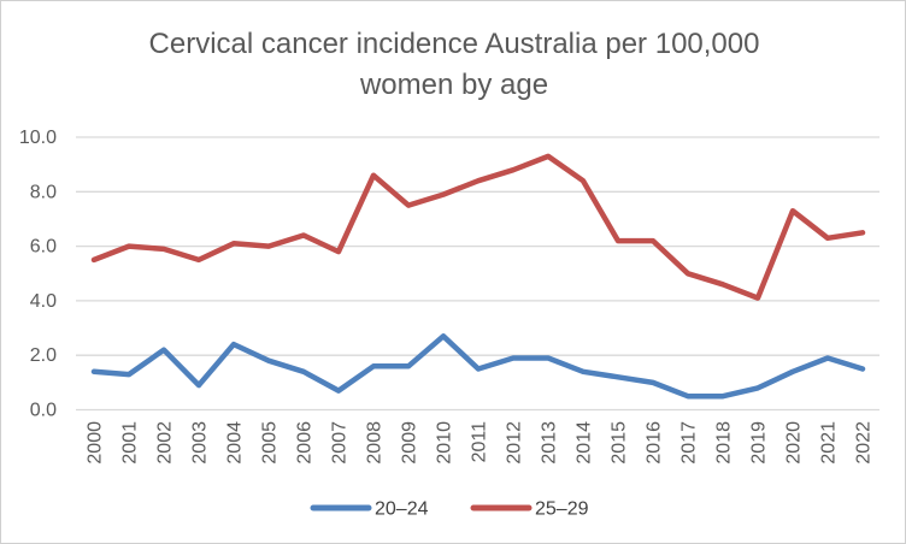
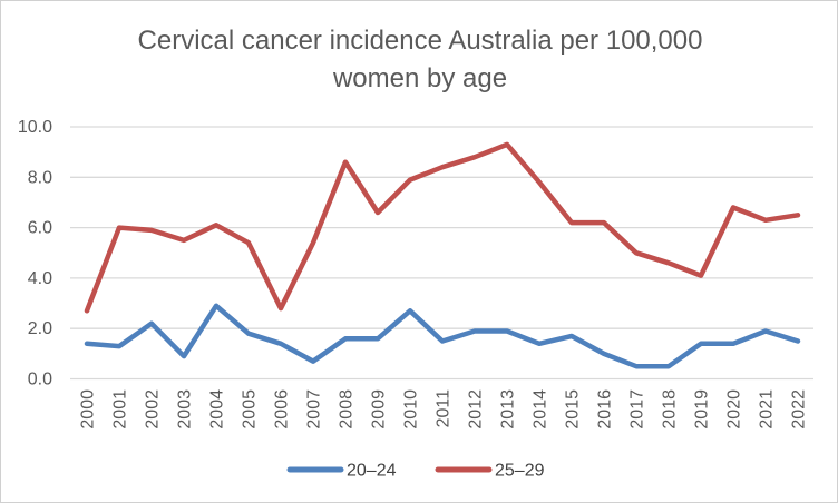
25–29/2000: 5.5 -> 2.7
20–24/2004: 2.4 -> 2.9
25–29/2005: 6.0 -> 5.4
25–29/2006: 6.4 -> 2.8
25–29/2007: 5.8 -> 5.4
25–29/2009: 7.5 -> 6.6
25–29/2014: 8.4 -> 7.8
20–24/2015: 1.2 -> 1.7
20–24/2019: 0.8 -> 1.4
25–29/2020: 7.3 -> 6.8
